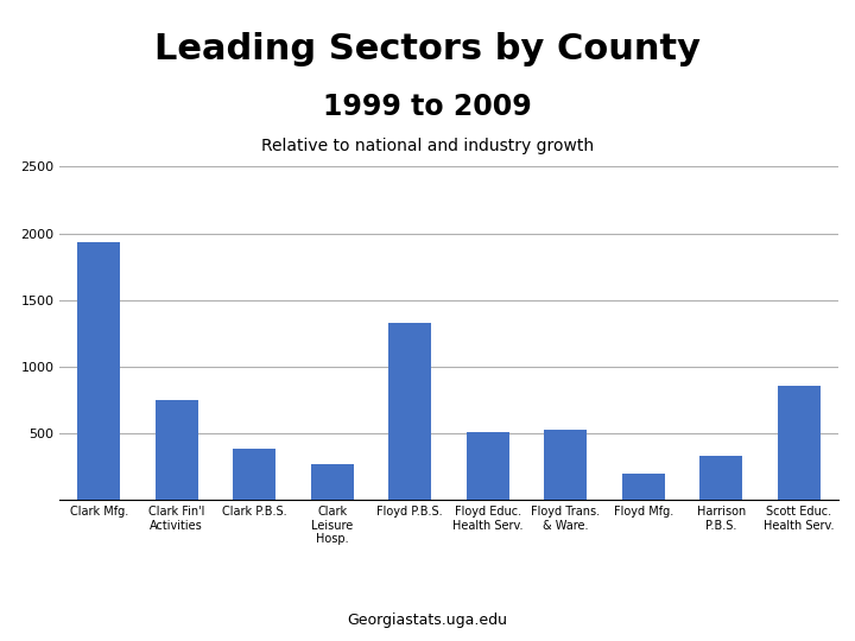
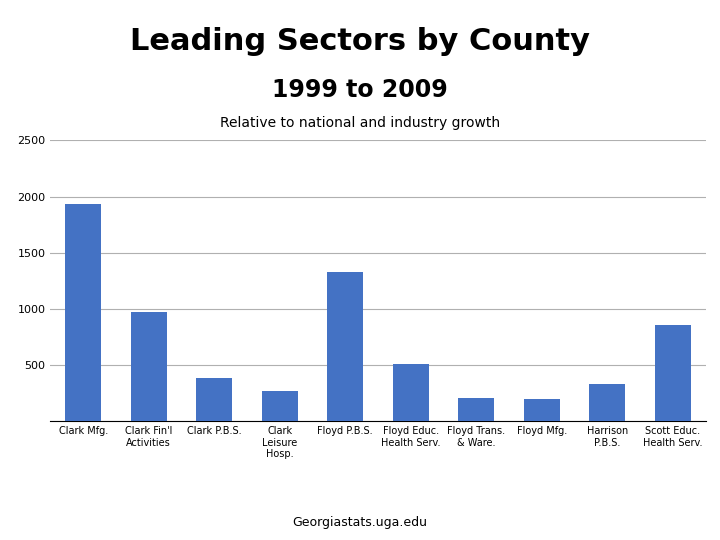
Clark Fin'l Activities: 750 -> 980
Floyd Trans. & Ware.: 530 -> 210
